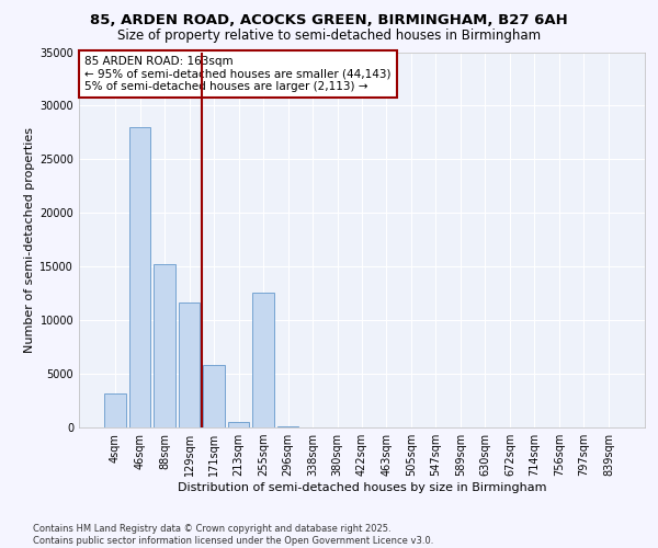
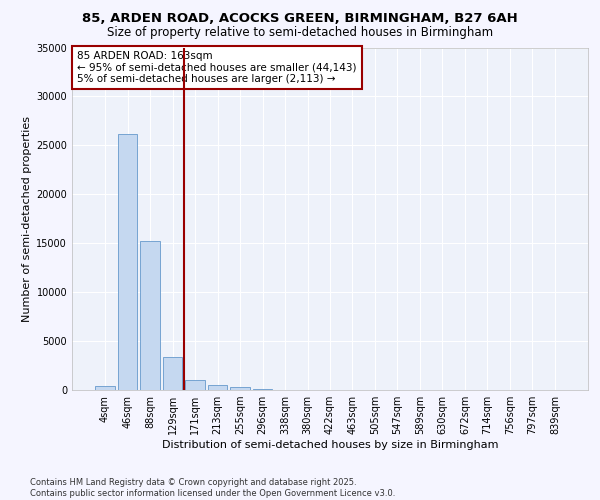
4sqm: 3200 -> 400
46sqm: 28000 -> 26200
129sqm: 11600 -> 3400
171sqm: 5800 -> 1000
255sqm: 12600 -> 300
